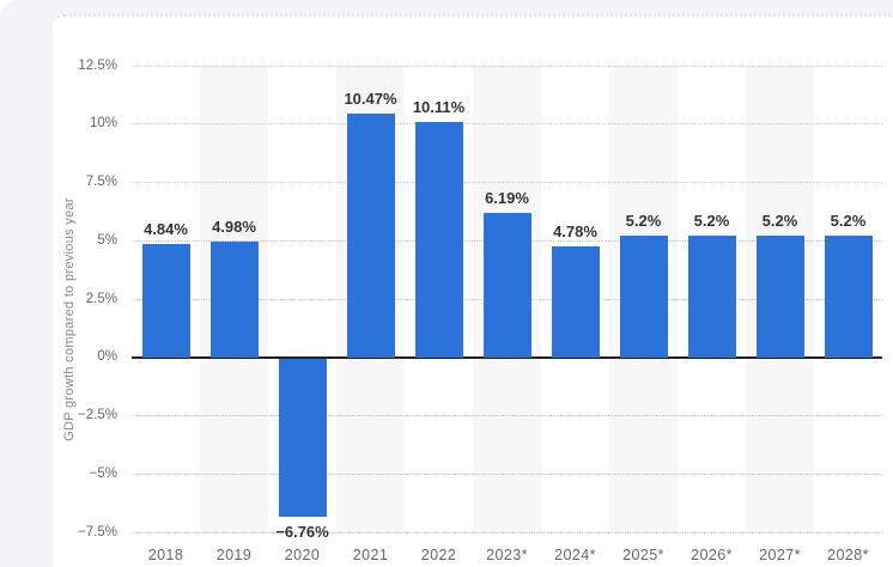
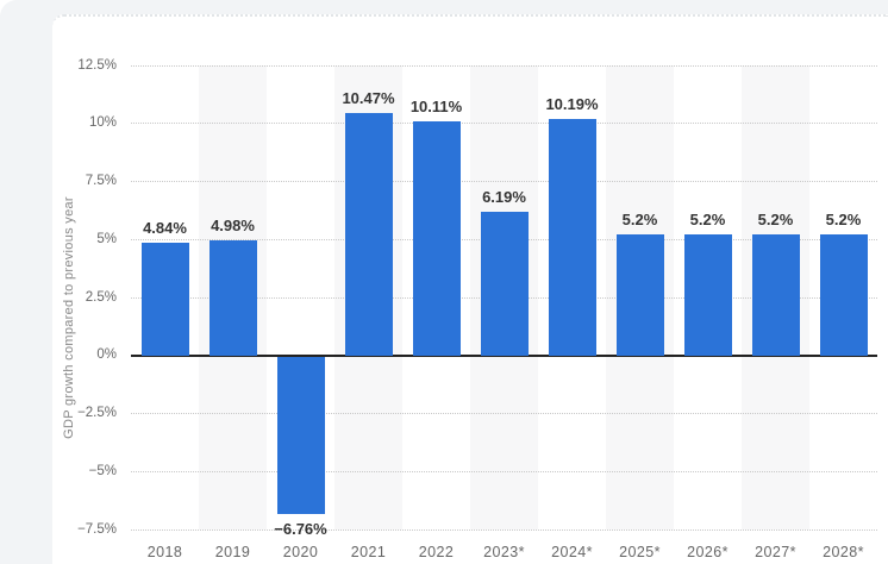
2024*: 4.78% -> 10.19%
